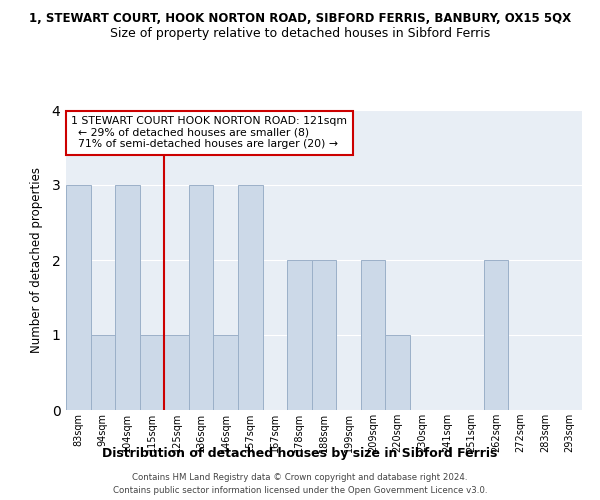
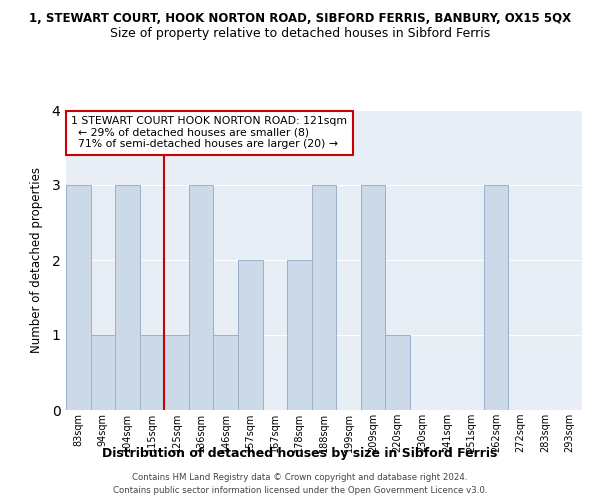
157sqm: 3 -> 2
188sqm: 2 -> 3
209sqm: 2 -> 3
262sqm: 2 -> 3
